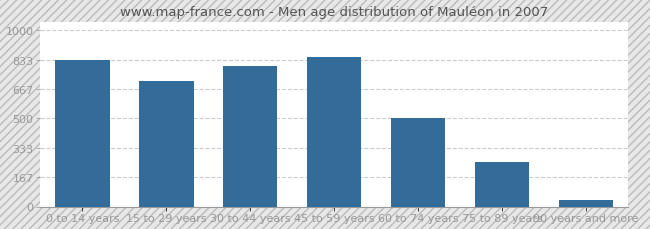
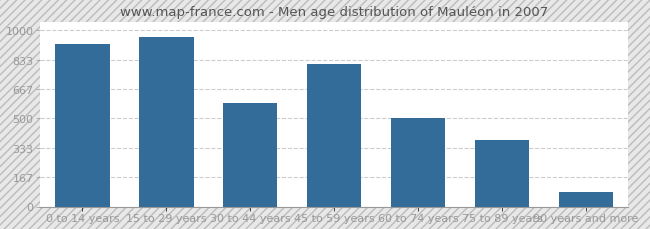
0 to 14 years: 830 -> 920
15 to 29 years: 710 -> 960
30 to 44 years: 800 -> 590
45 to 59 years: 850 -> 810
75 to 89 years: 260 -> 380
90 years and more: 40 -> 80
